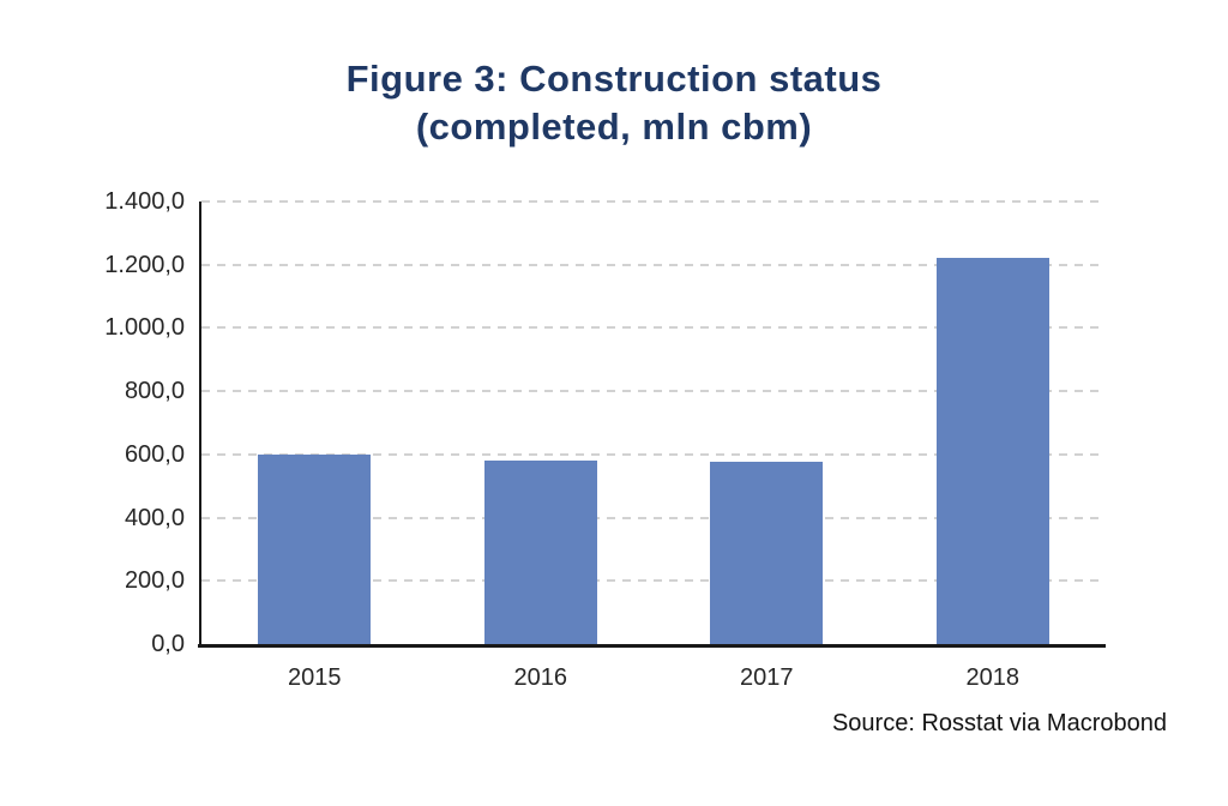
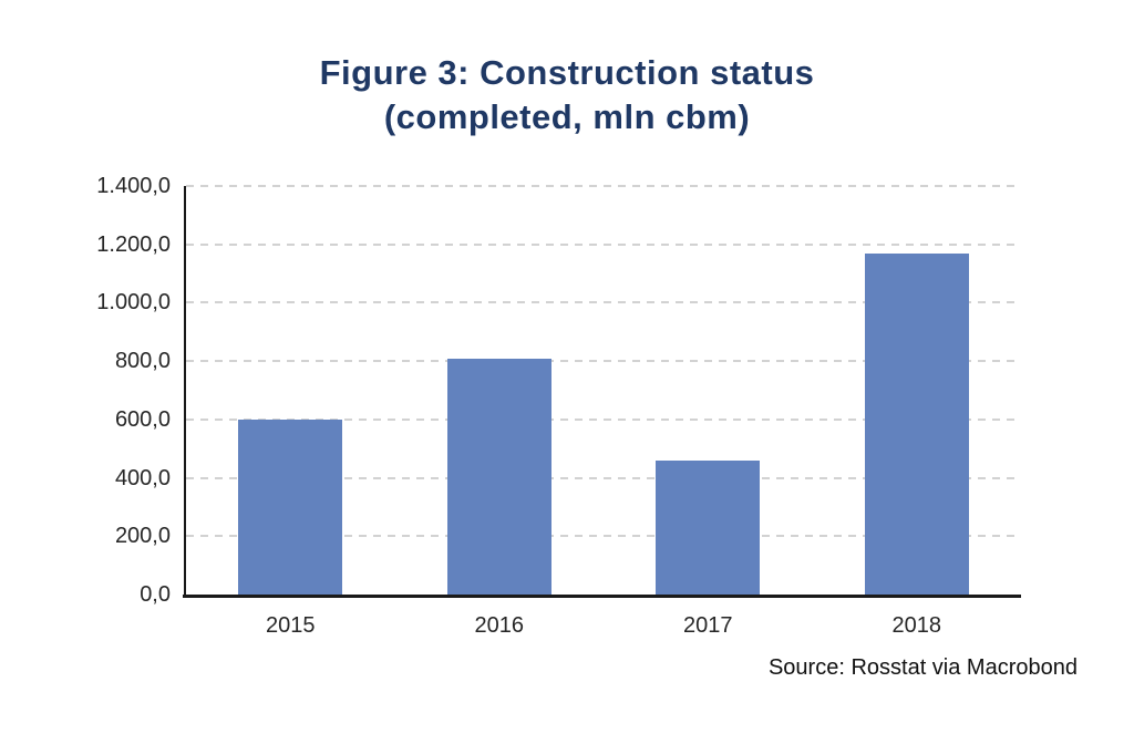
2016: 580 -> 810
2017: 580 -> 460
2018: 1220 -> 1170
